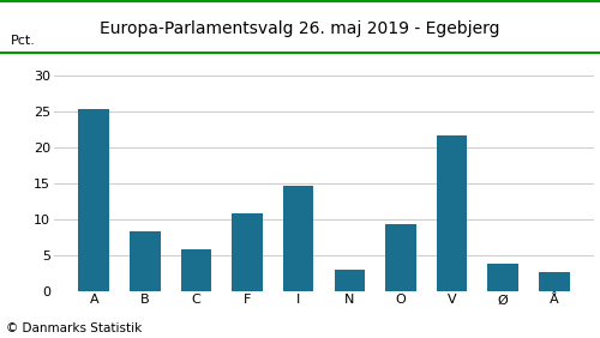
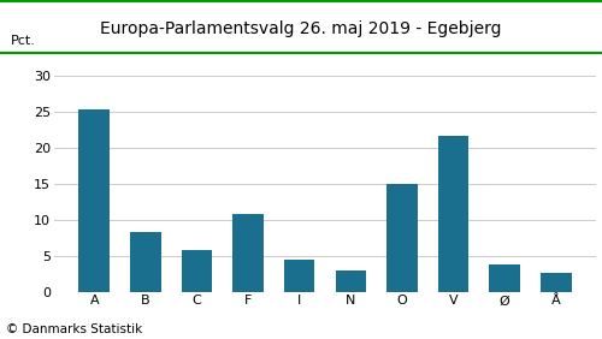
I: 14.6 -> 4.5
O: 9.2 -> 15.0
